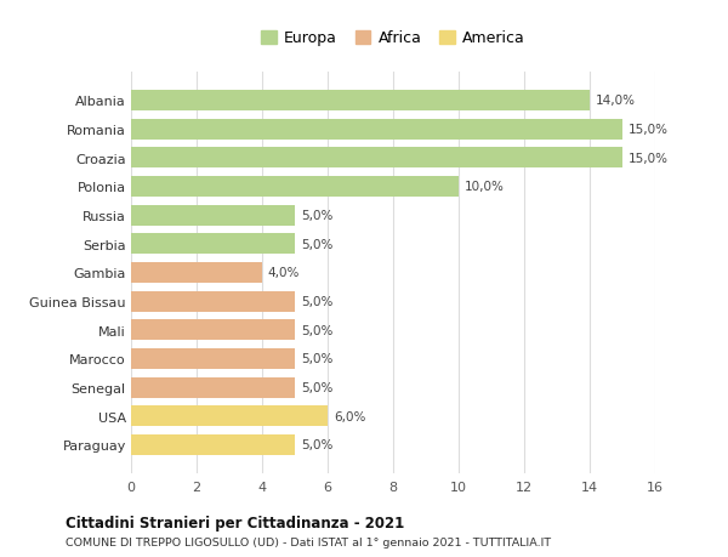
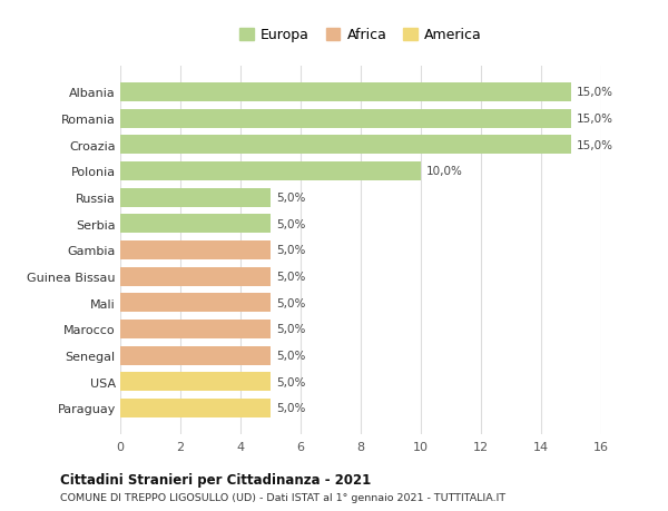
Albania: 14,0% -> 15,0%
Gambia: 4,0% -> 5,0%
USA: 6,0% -> 5,0%
